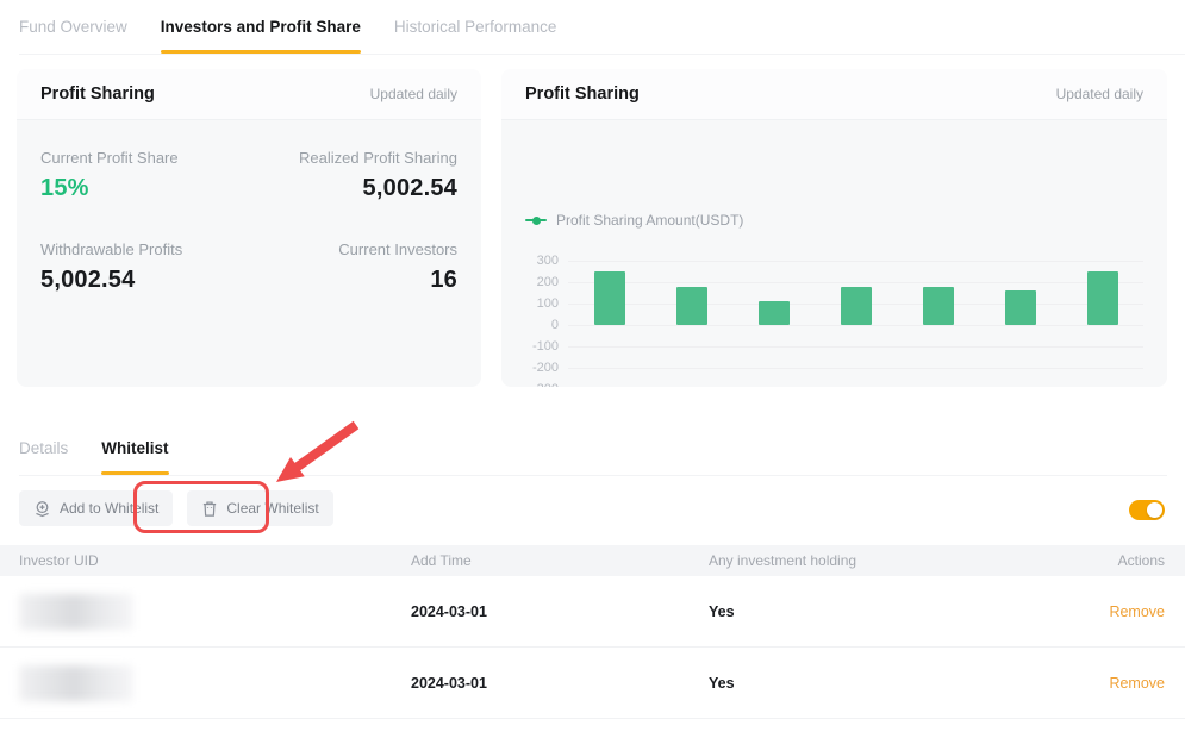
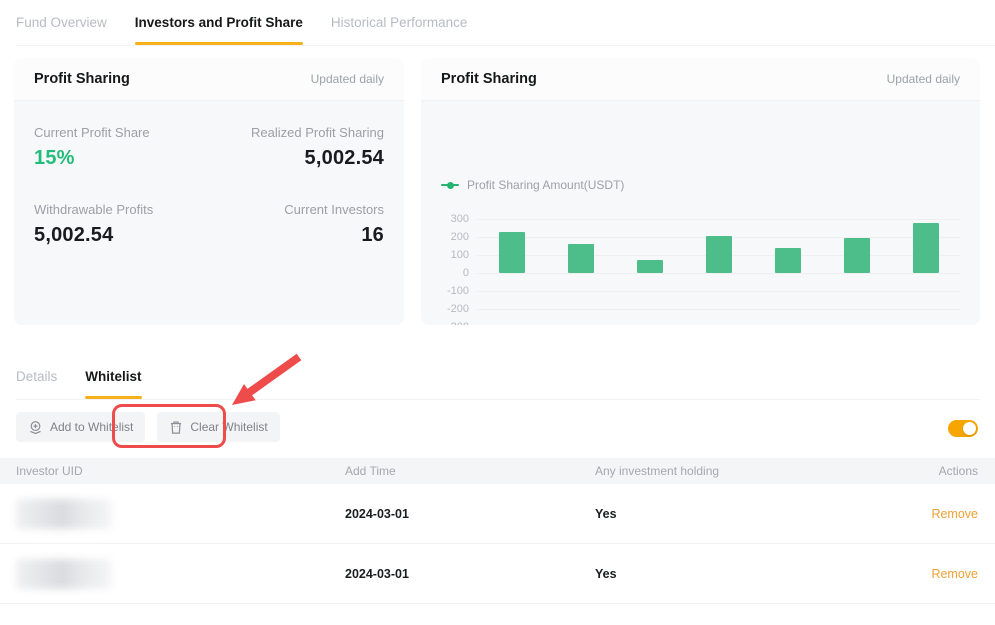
07/09: 250 -> 230
07/10: 180 -> 160
07/11: 110 -> 70
07/12: 180 -> 200
07/13: 180 -> 140
07/14: 160 -> 200
07/ 15: 250 -> 280
